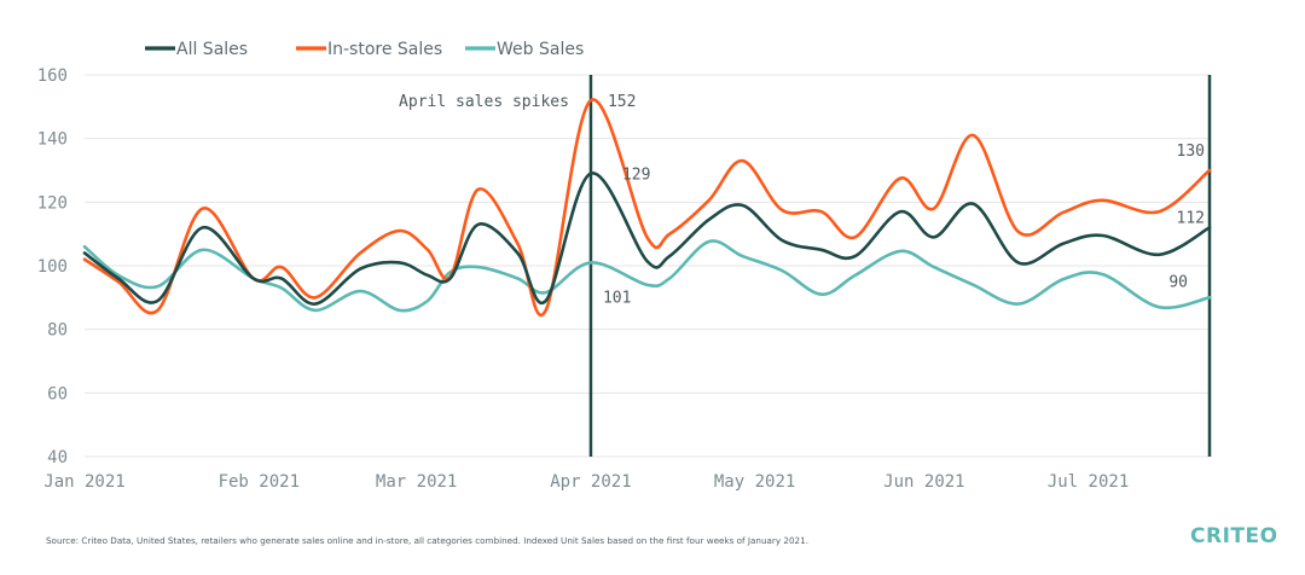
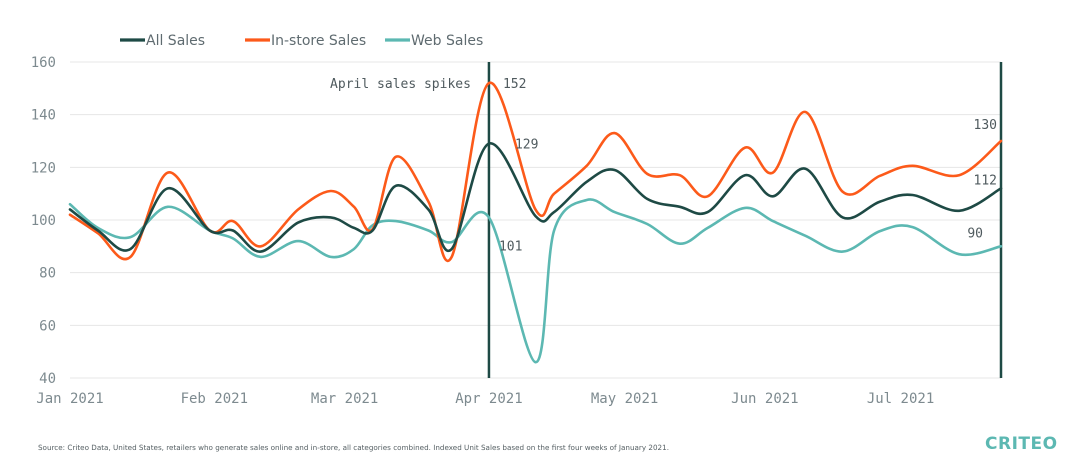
In-store Sales/100: 109 -> 104
Web Sales/100: 94 -> 46
